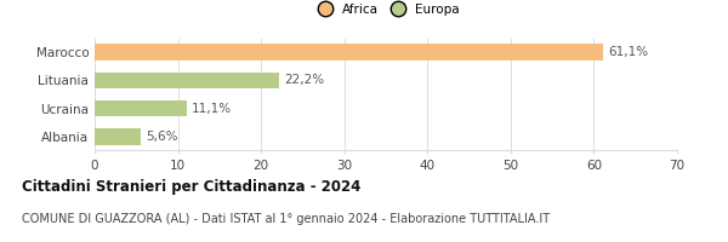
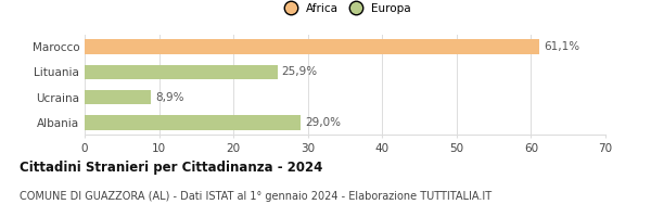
Lituania: 22,2% -> 25,9%
Ucraina: 11,1% -> 8,9%
Albania: 5,6% -> 29,0%
